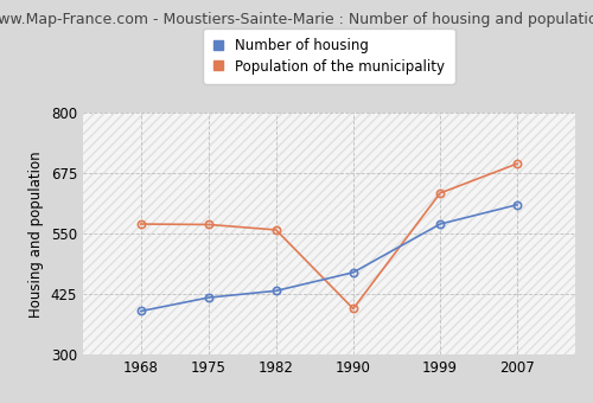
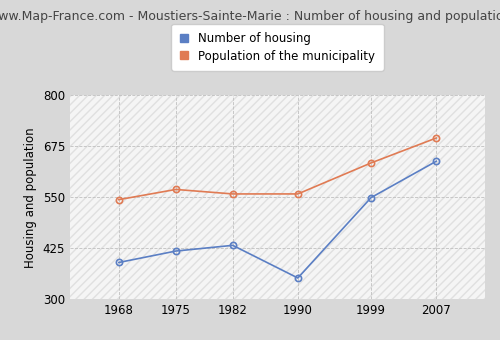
Population of the municipality/1968: 570 -> 544
Number of housing/1990: 470 -> 352
Population of the municipality/1990: 395 -> 558
Number of housing/1999: 570 -> 549
Number of housing/2007: 610 -> 638
